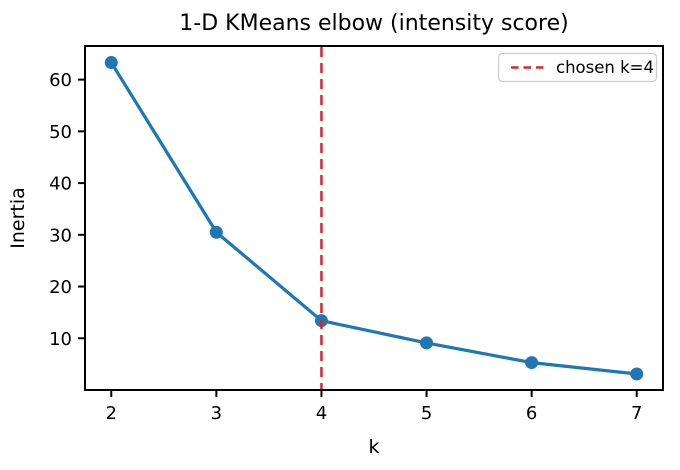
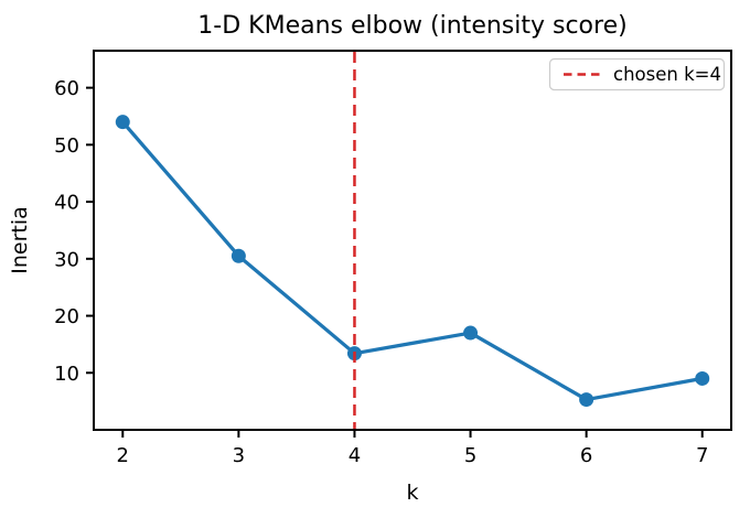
2: 63 -> 54
5: 9 -> 17
7: 3 -> 9
